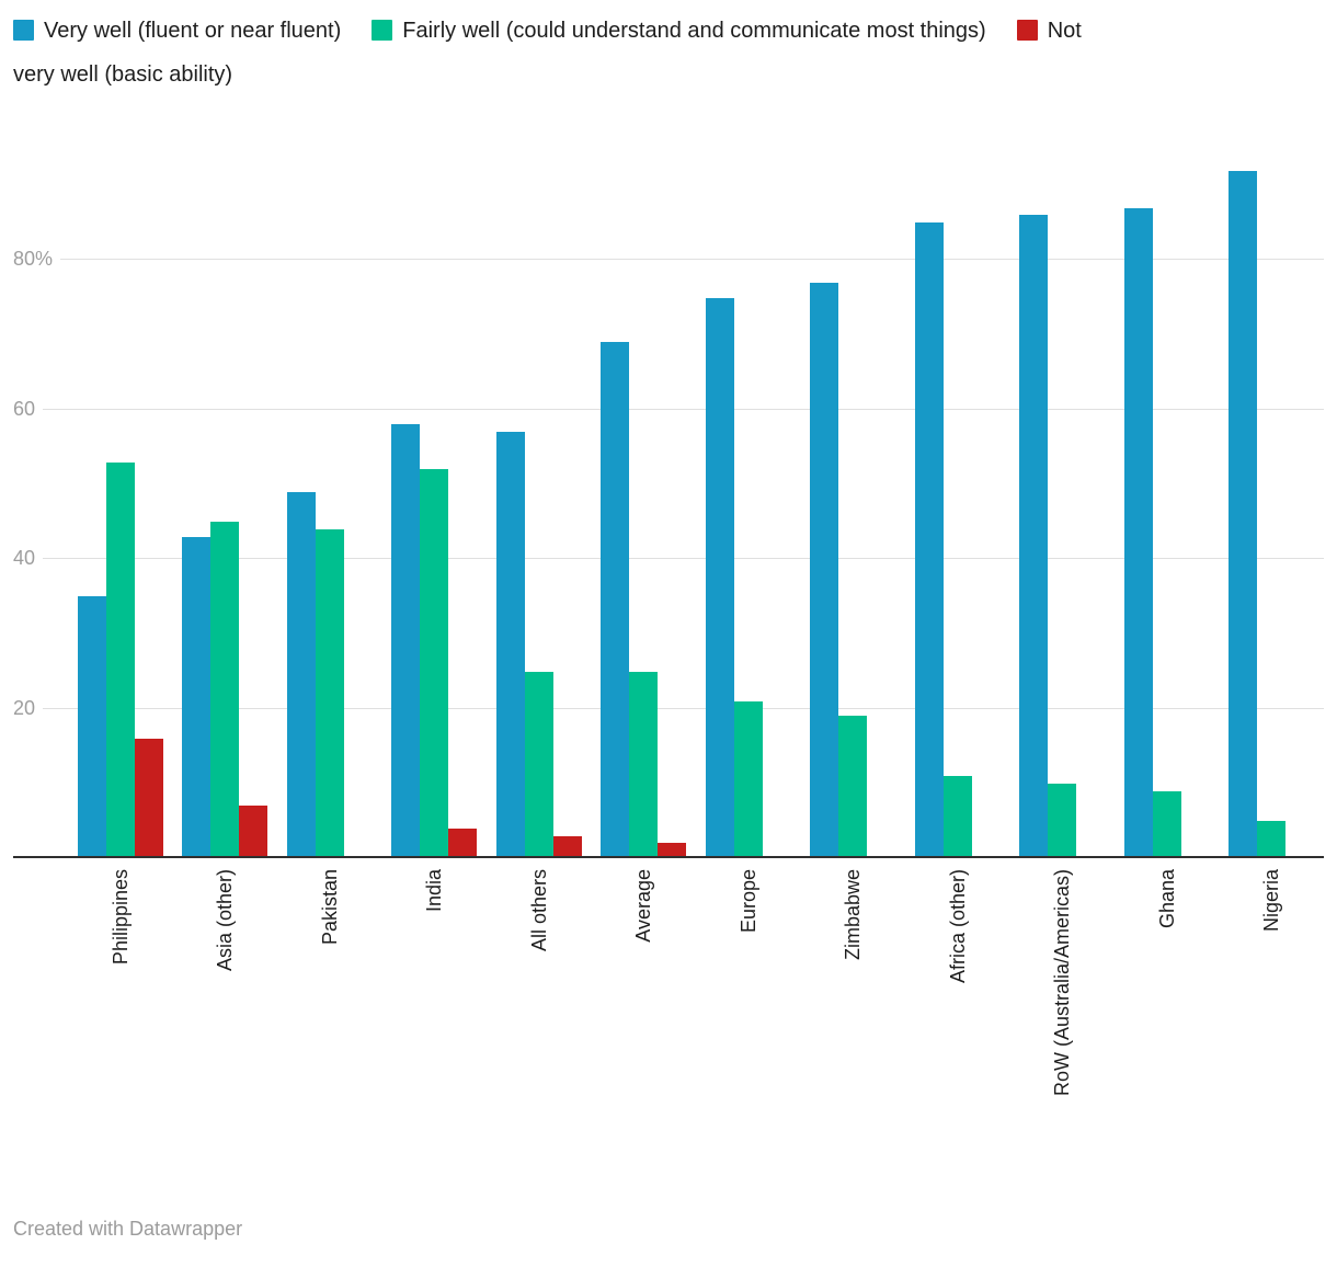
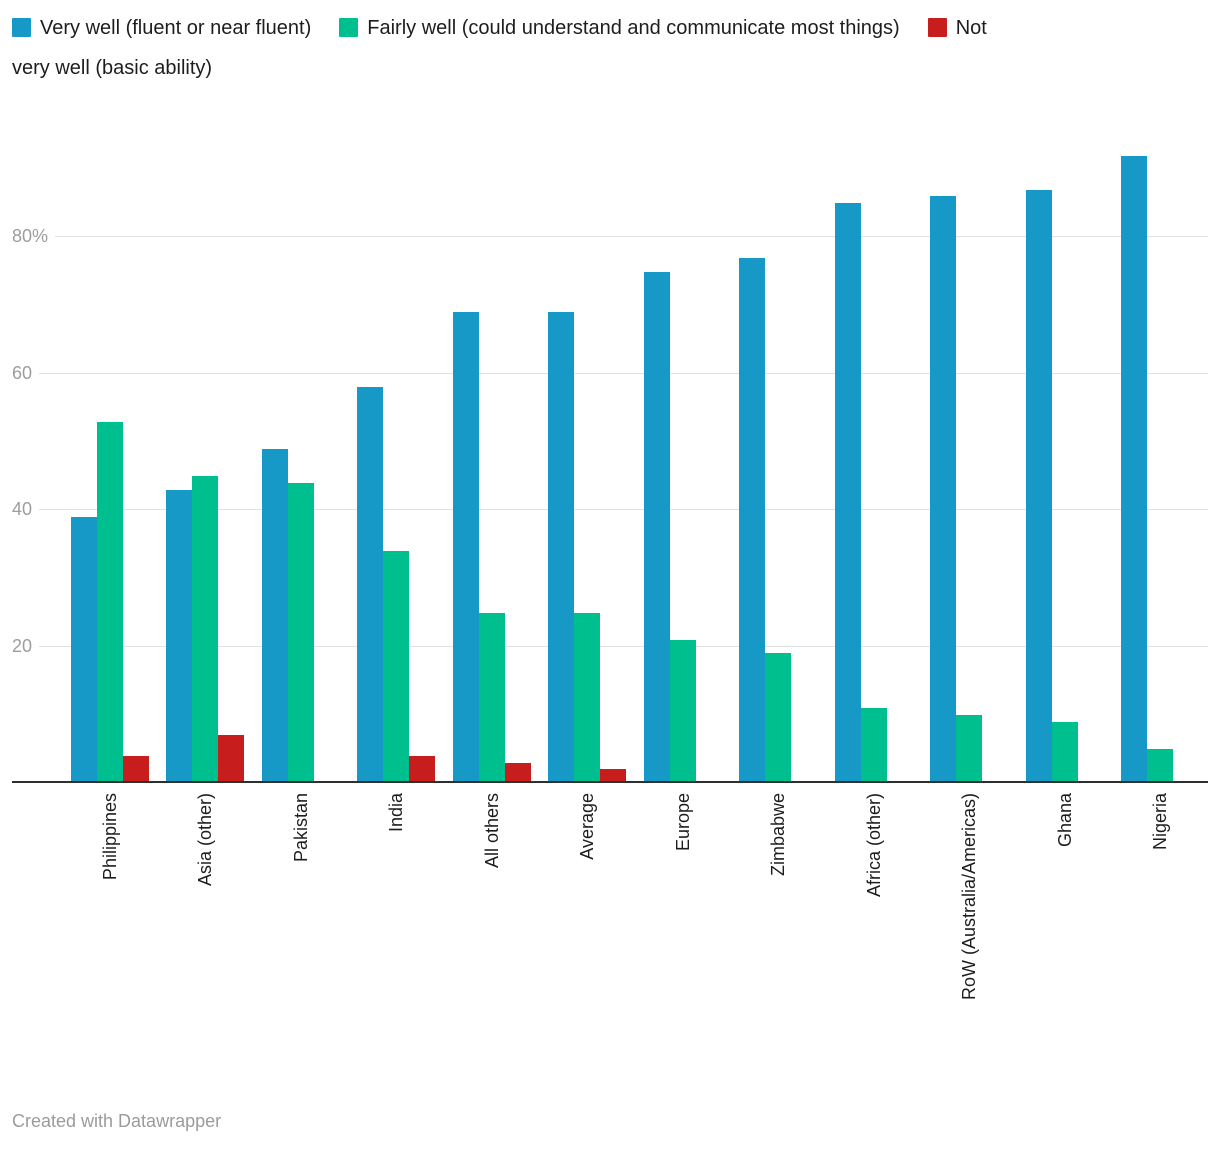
Very well (fluent or near fluent)/Philippines: 35% -> 39%
Not very well (basic ability)/Philippines: 16% -> 4%
Fairly well (could understand and communicate most things)/India: 52% -> 34%
Very well (fluent or near fluent)/All others: 57% -> 69%
